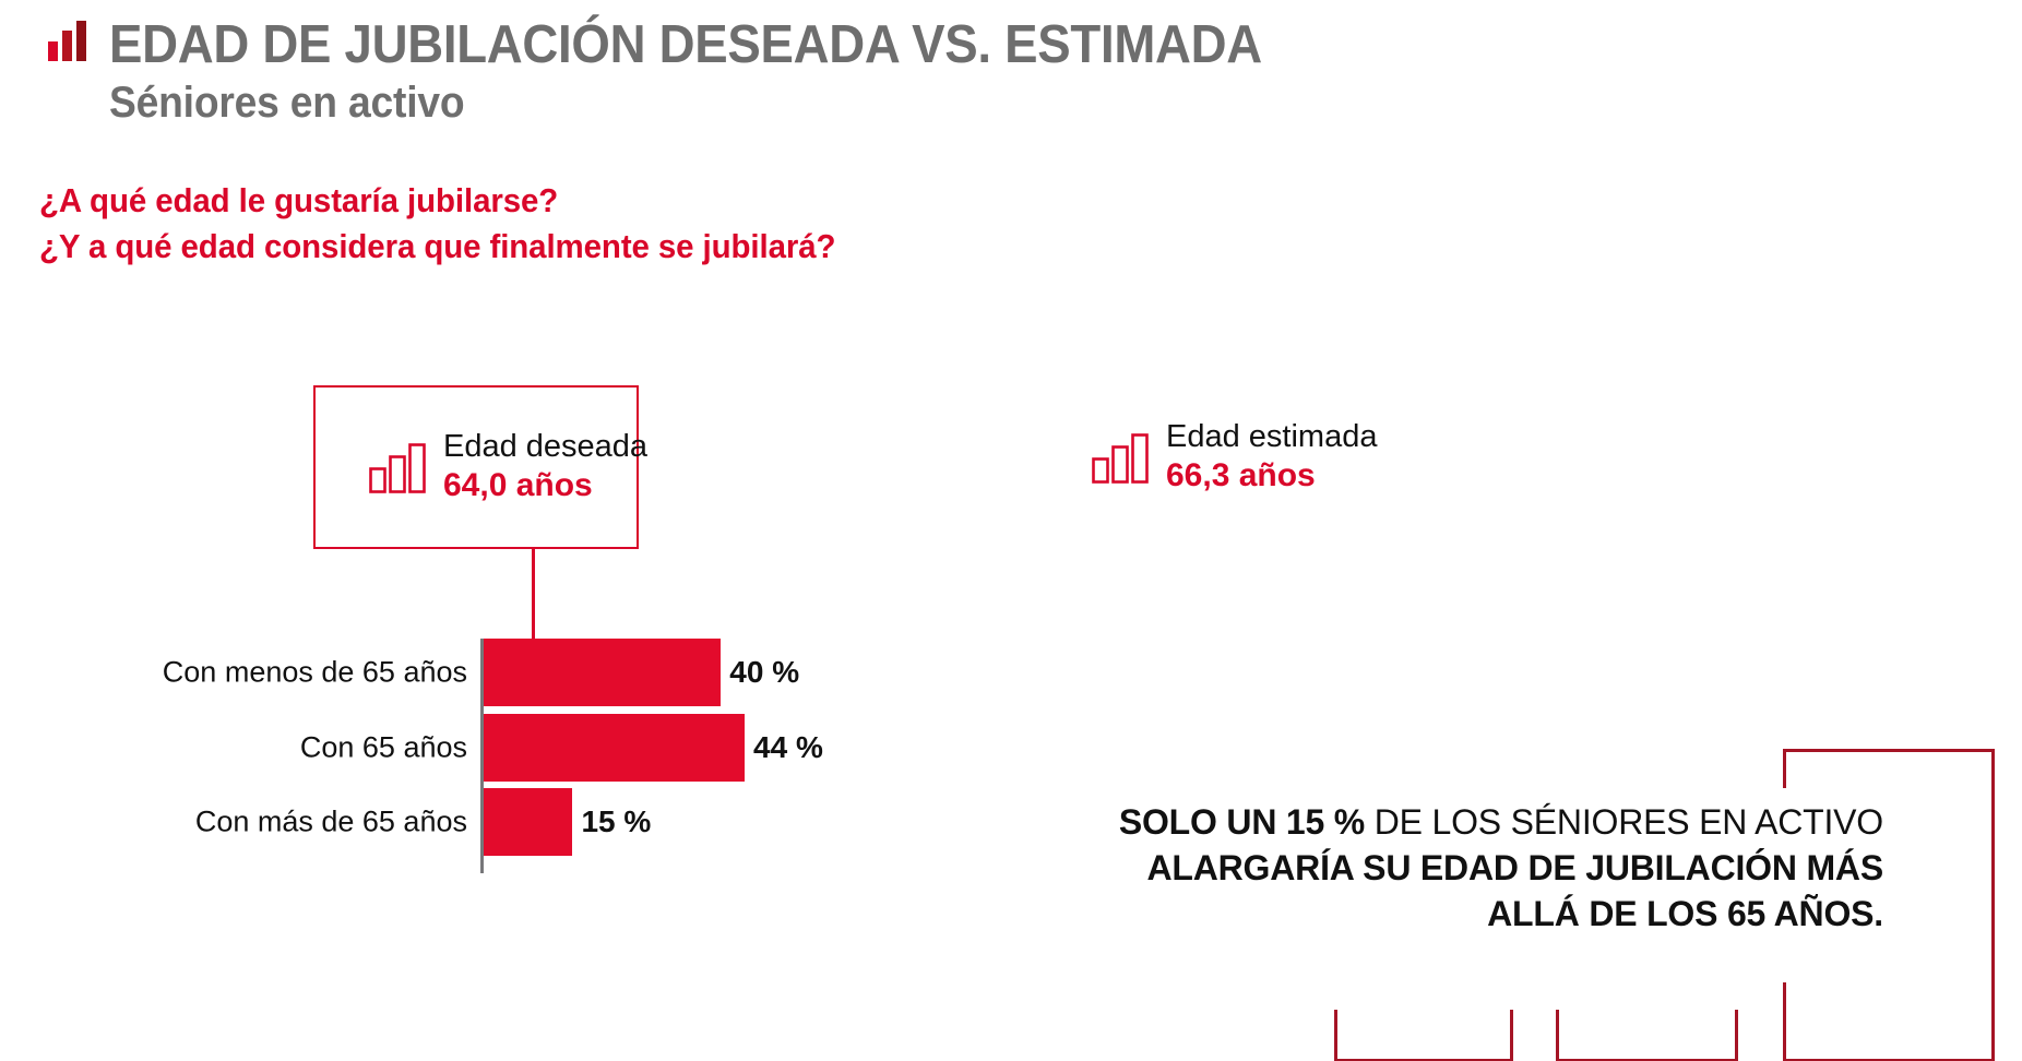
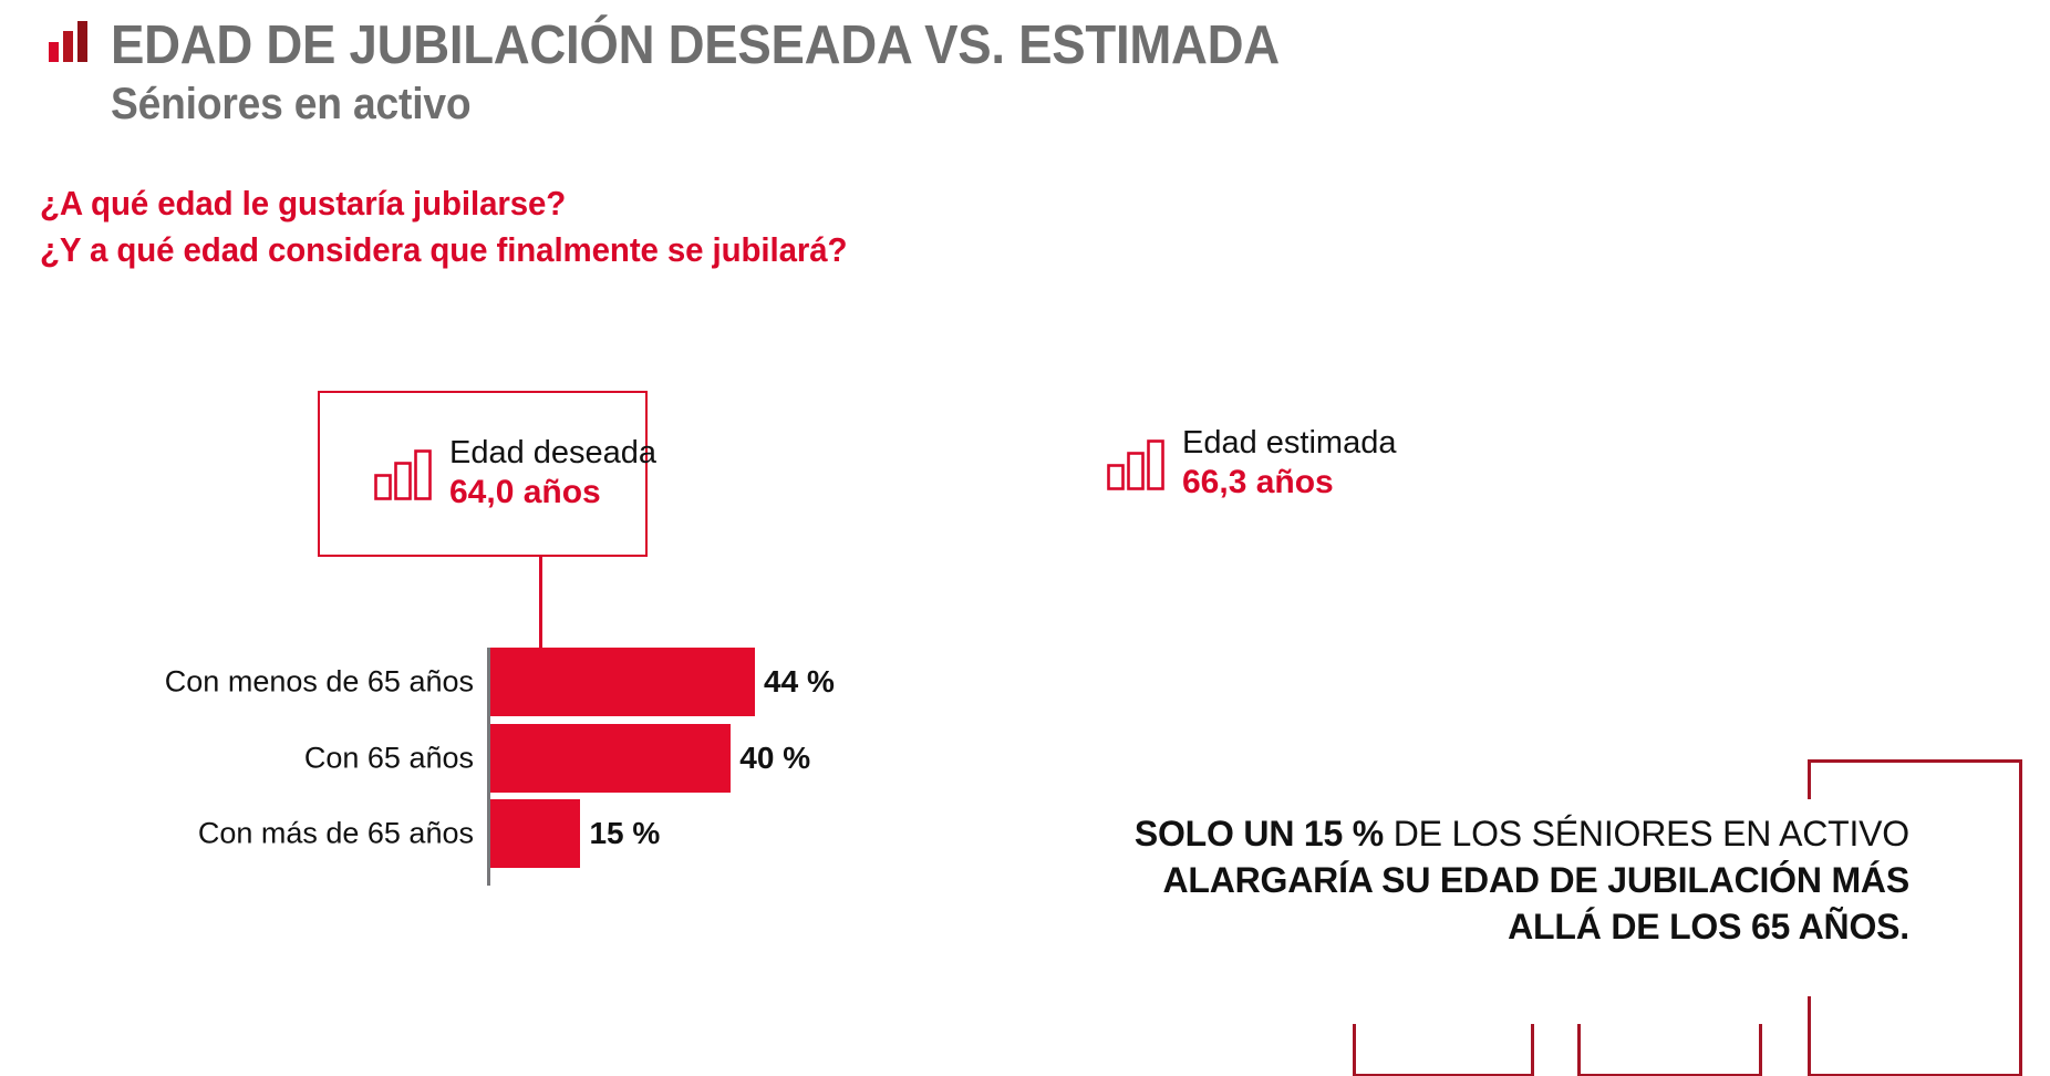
Con menos de 65 años: 40 -> 44
Con 65 años: 44 -> 40
